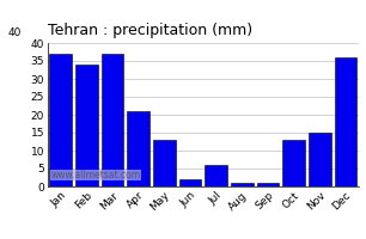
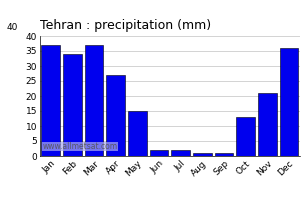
Apr: 21 -> 27
May: 13 -> 15
Jul: 6 -> 2
Nov: 15 -> 21
